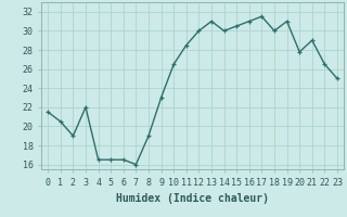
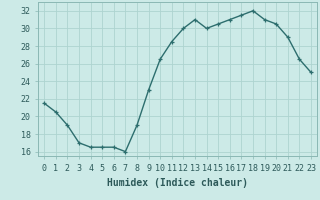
3: 22.0 -> 17.0
18: 30.0 -> 32.0
20: 27.8 -> 30.5
